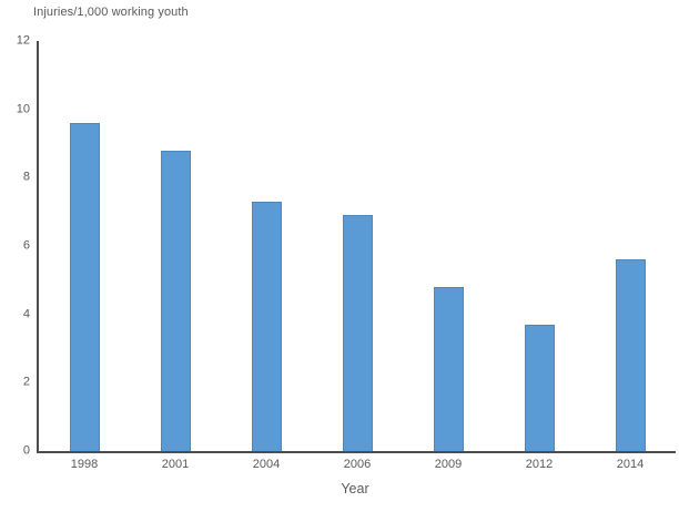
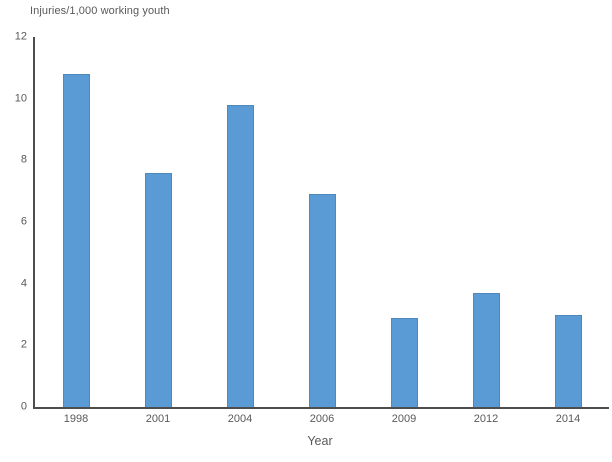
1998: 9.6 -> 10.8
2001: 8.8 -> 7.6
2004: 7.3 -> 9.8
2009: 4.8 -> 2.9
2014: 5.6 -> 3.0
